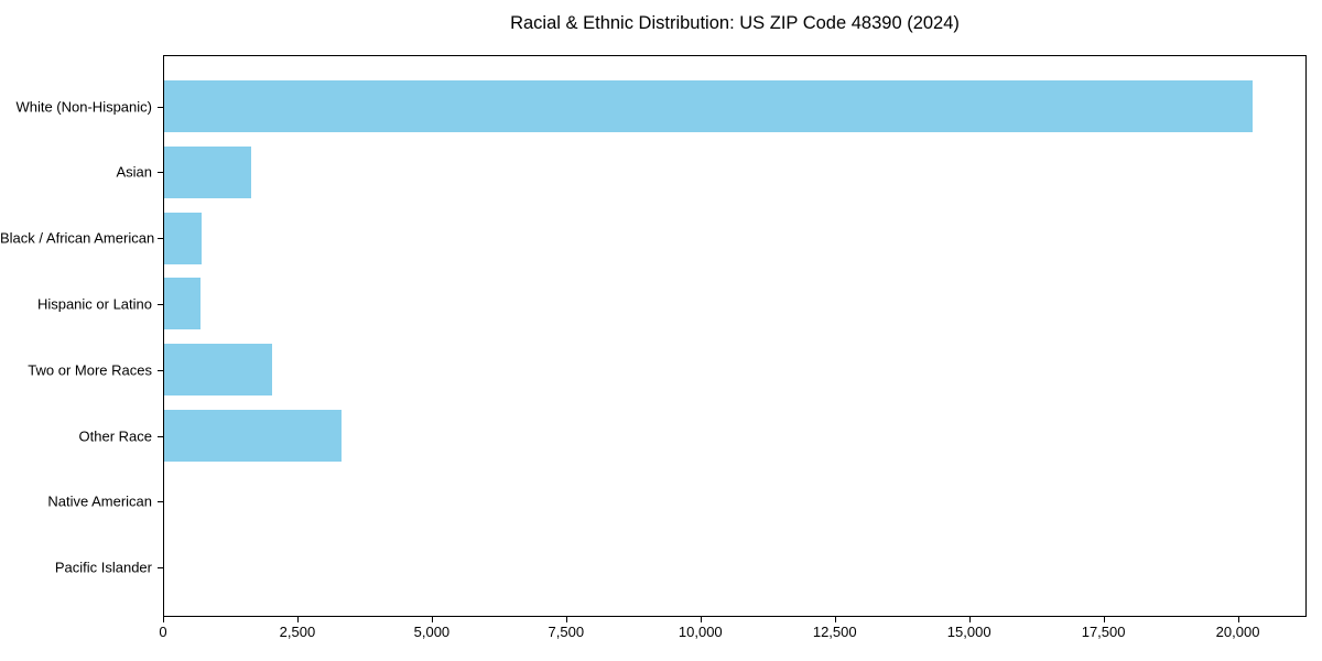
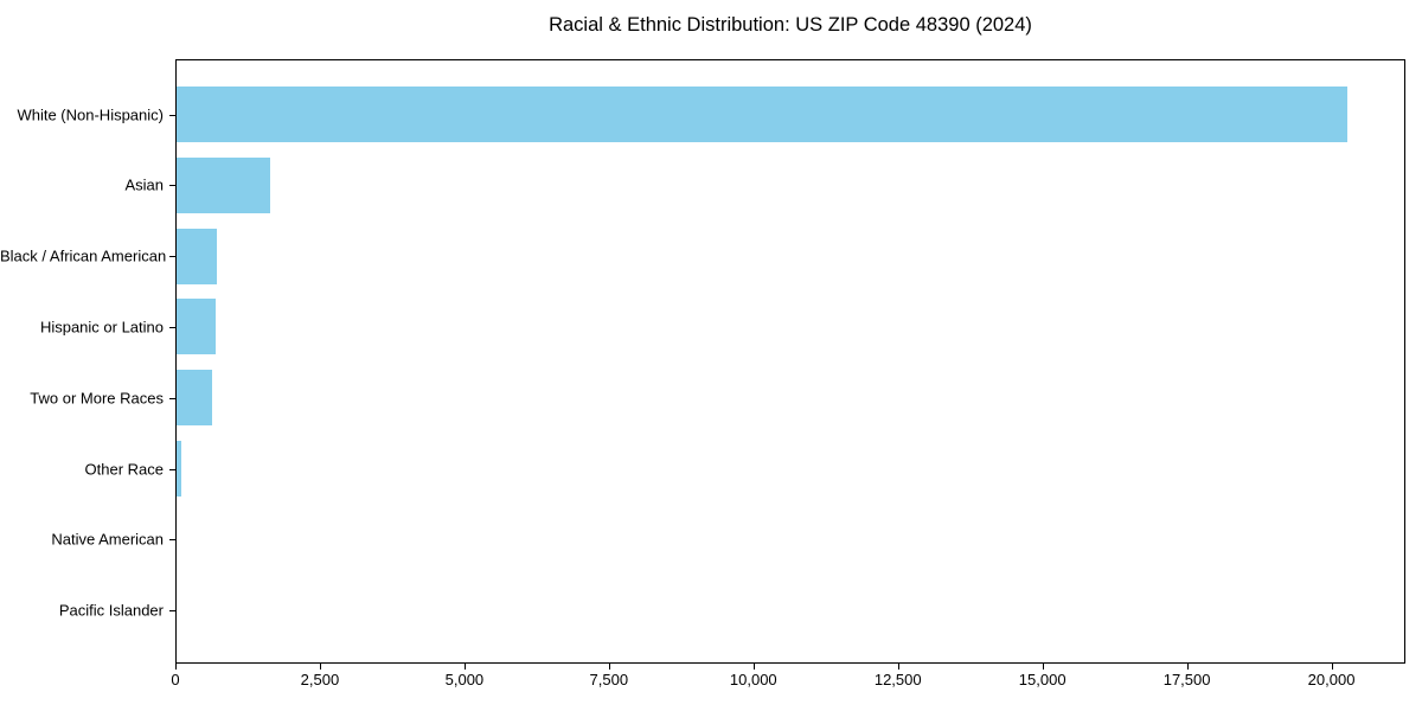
Two or More Races: 2000 -> 600
Other Race: 3300 -> 100
